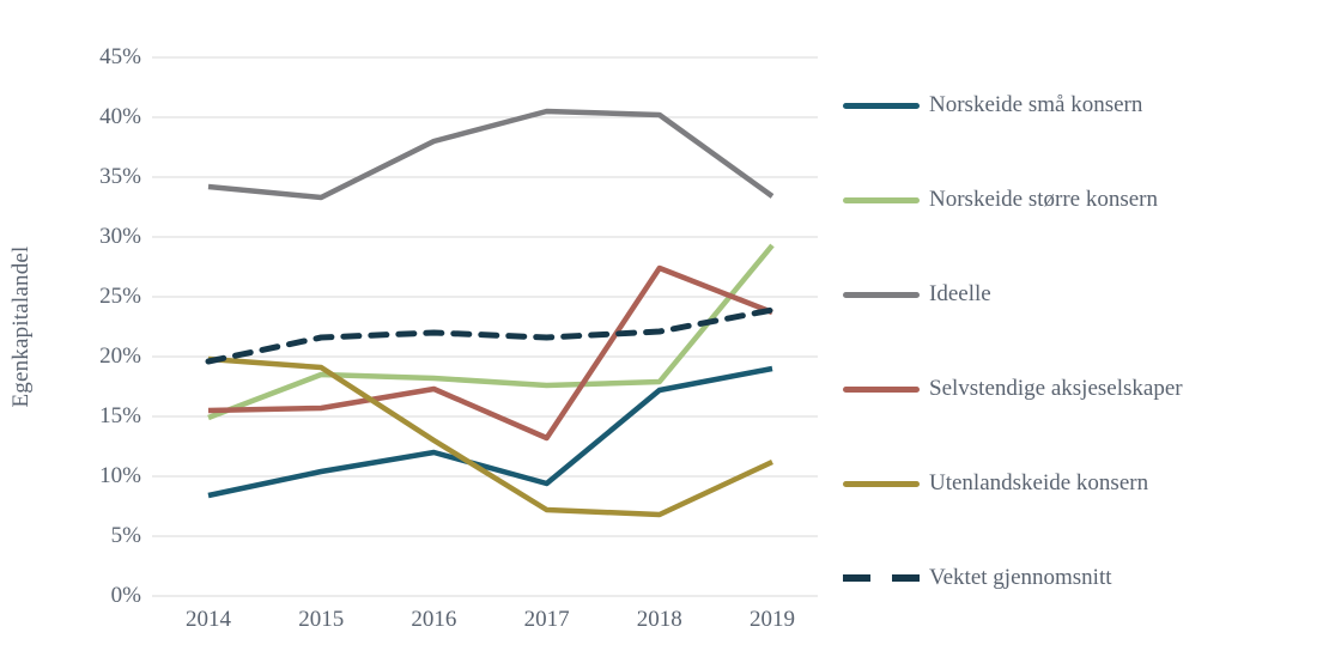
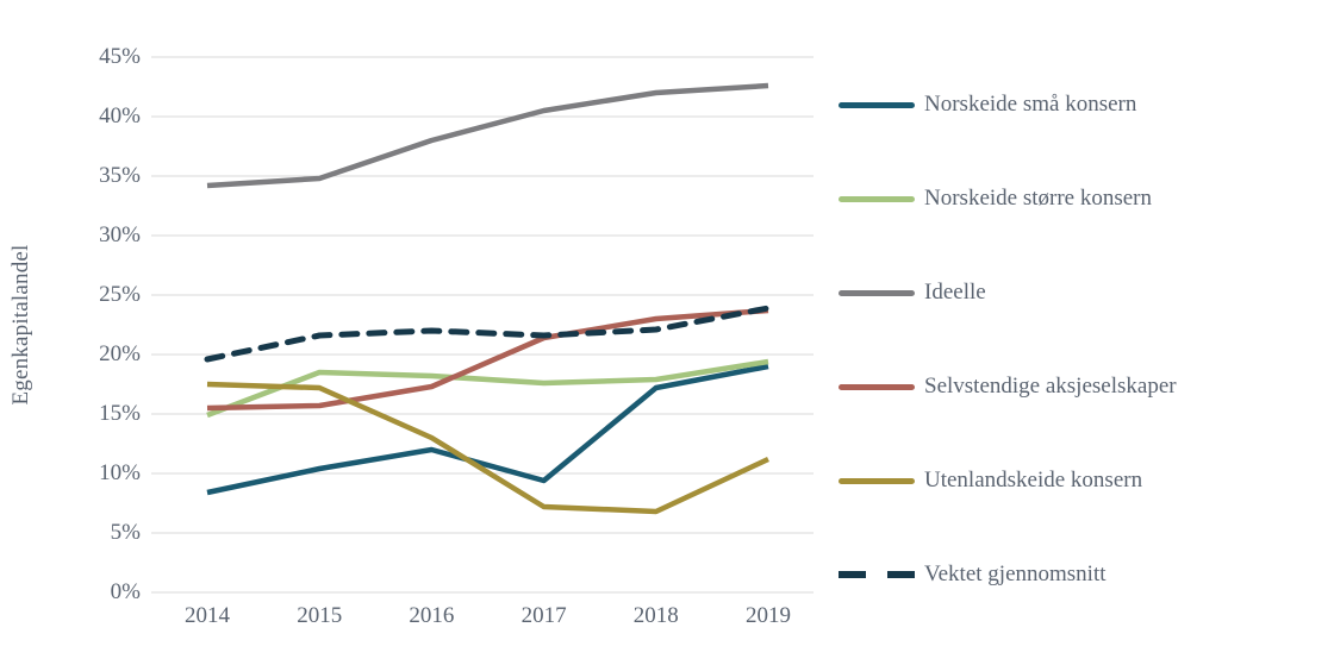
Utenlandskeide konsern/2014: 19.8% -> 17.5%
Ideelle/2015: 33.3% -> 34.8%
Utenlandskeide konsern/2015: 19.1% -> 17.2%
Selvstendige aksjeselskaper/2017: 13.2% -> 21.4%
Ideelle/2018: 40.2% -> 42.0%
Selvstendige aksjeselskaper/2018: 27.4% -> 23.0%
Norskeide større konsern/2019: 29.3% -> 19.4%
Ideelle/2019: 33.4% -> 42.6%
